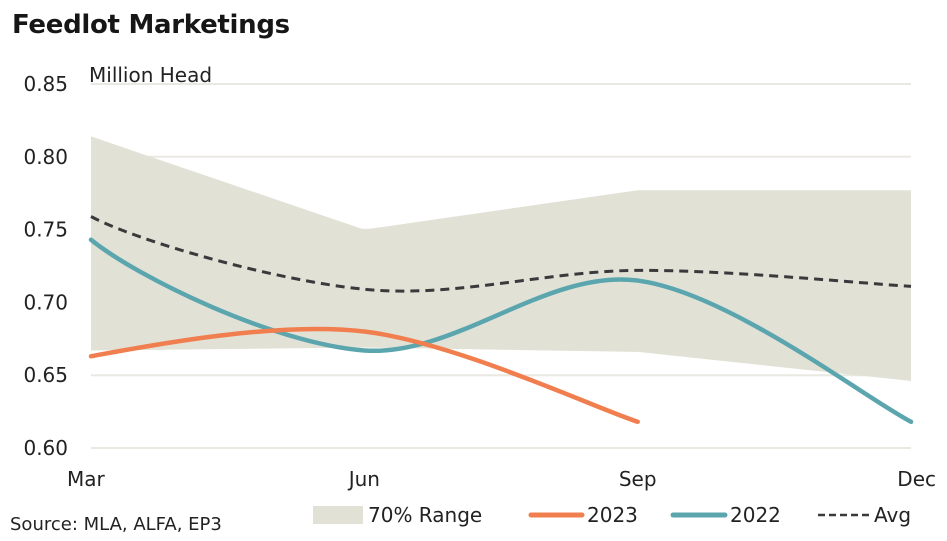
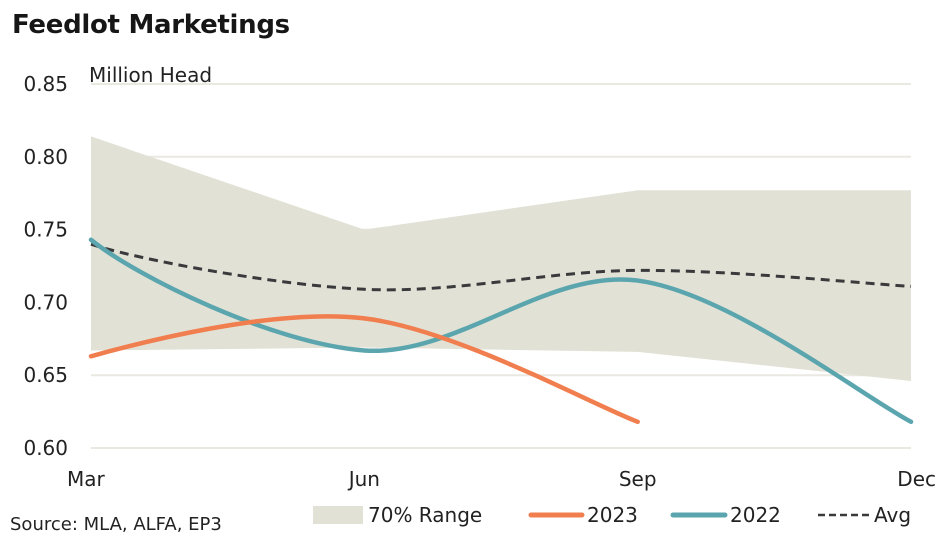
Avg/Mar: 0.759 -> 0.740
2023/Jun: 0.680 -> 0.689
